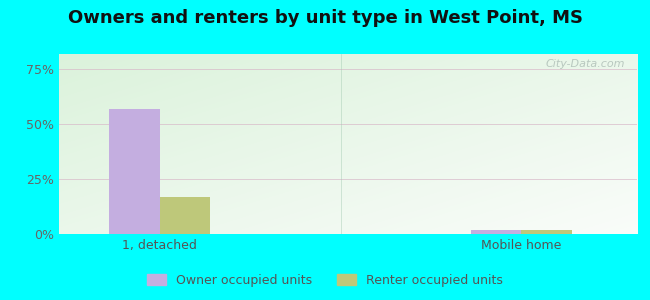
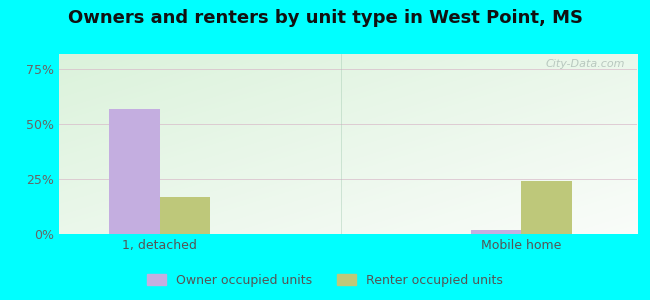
Renter occupied units/Mobile home: 2% -> 24%
